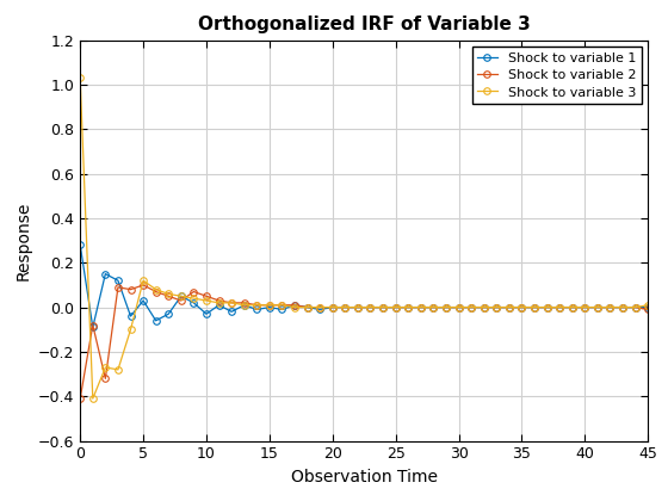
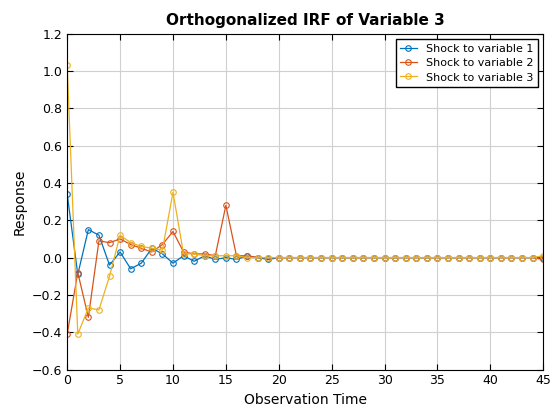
Shock to variable 1/0: 0.28 -> 0.34
Shock to variable 2/10: 0.05 -> 0.14
Shock to variable 3/10: 0.03 -> 0.35
Shock to variable 2/15: 0.01 -> 0.28
